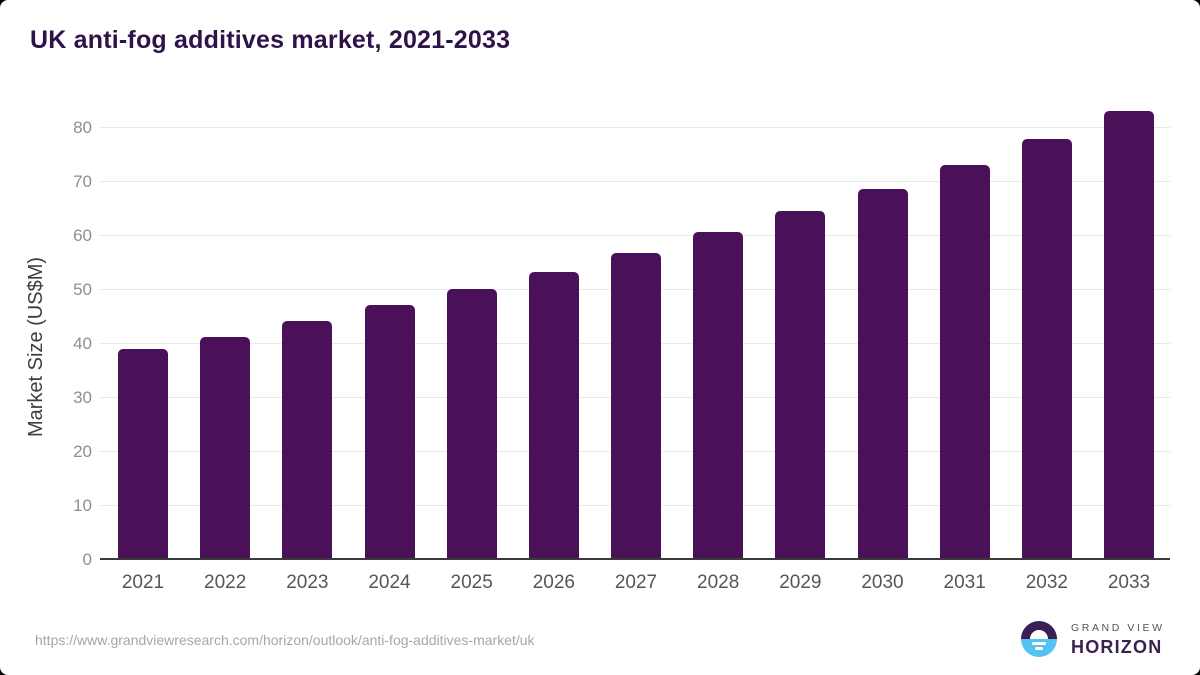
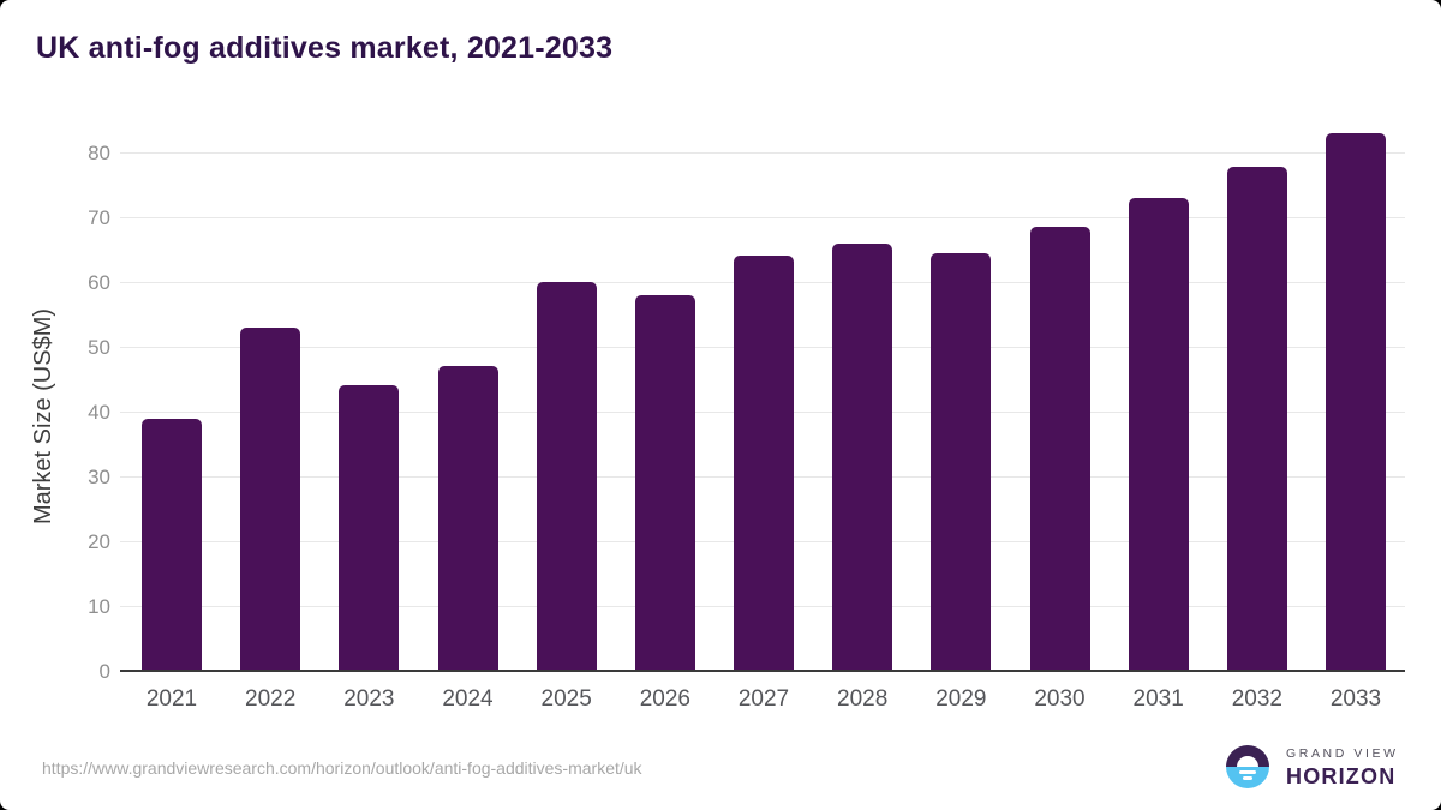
2022: 41 -> 53
2025: 50 -> 60
2026: 53 -> 58
2027: 57 -> 64
2028: 60 -> 66
